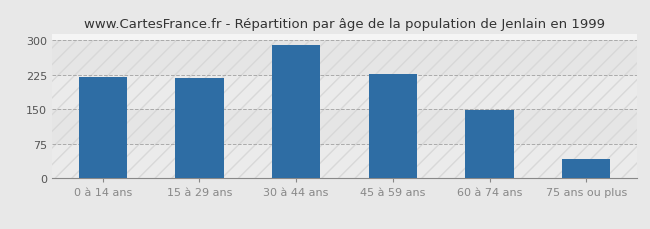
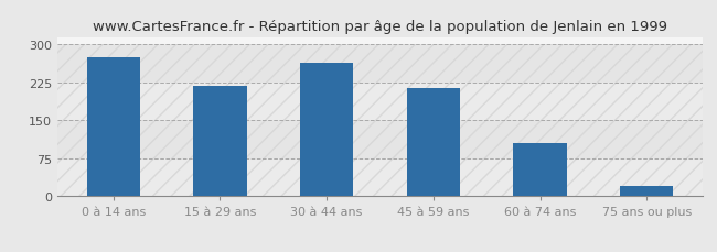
0 à 14 ans: 220 -> 275
30 à 44 ans: 290 -> 265
45 à 59 ans: 228 -> 215
60 à 74 ans: 148 -> 105
75 ans ou plus: 42 -> 20
